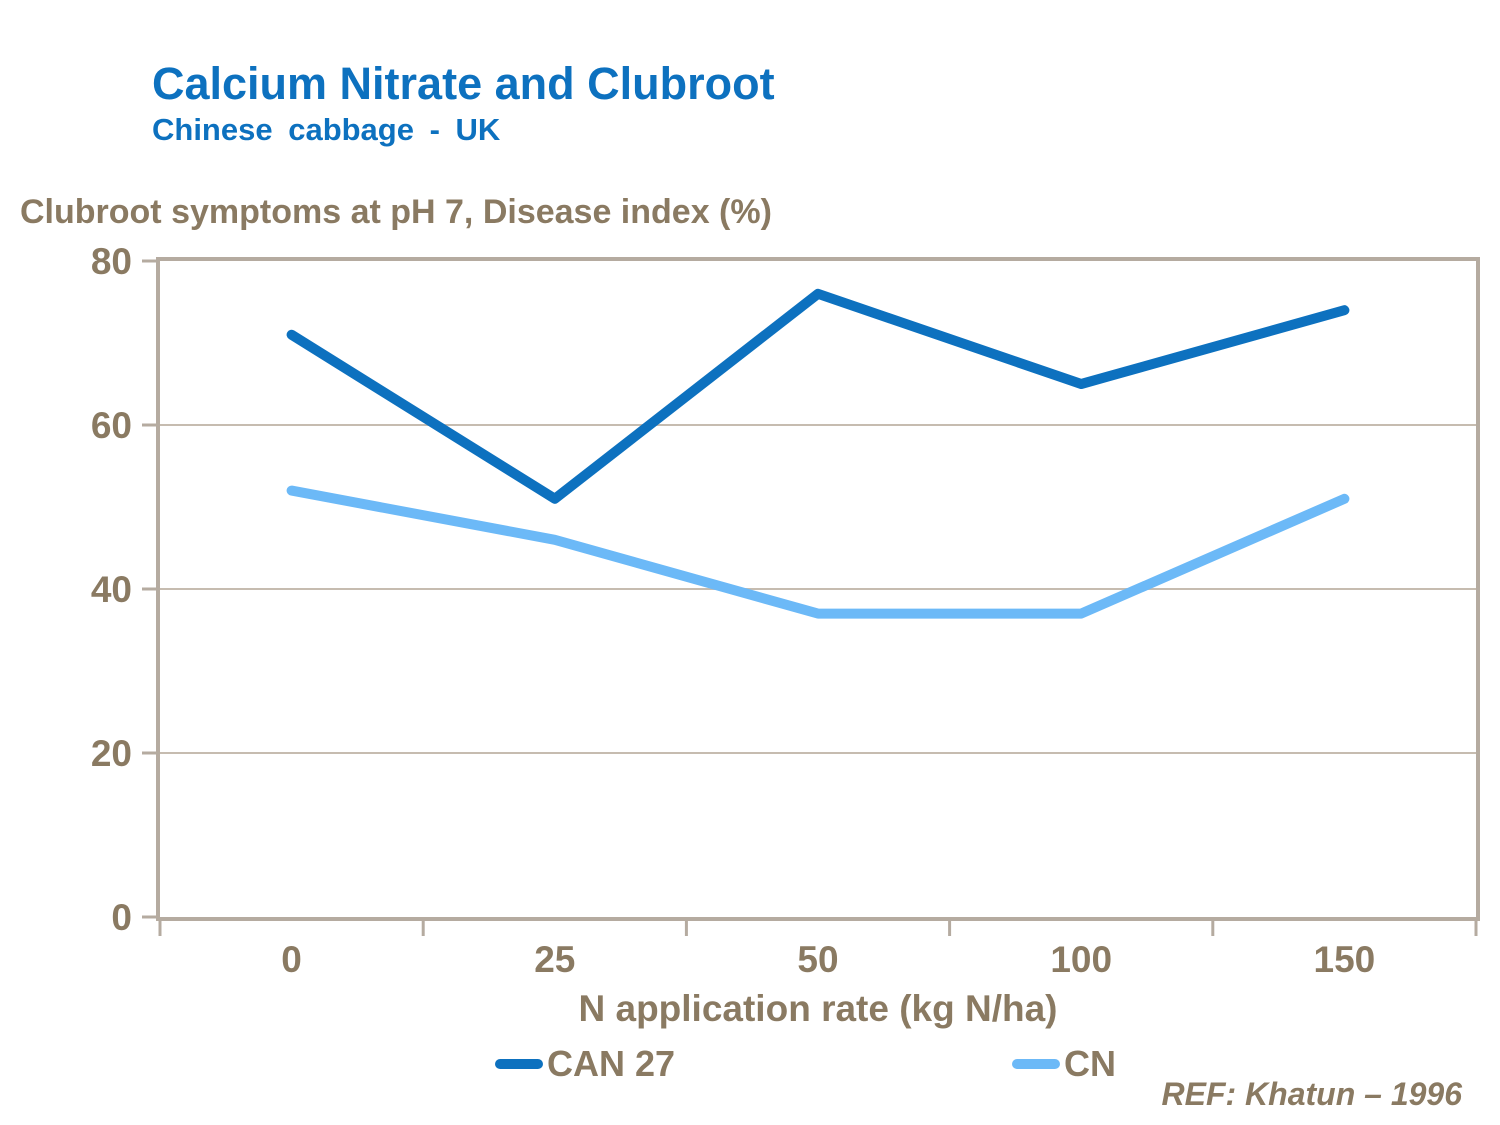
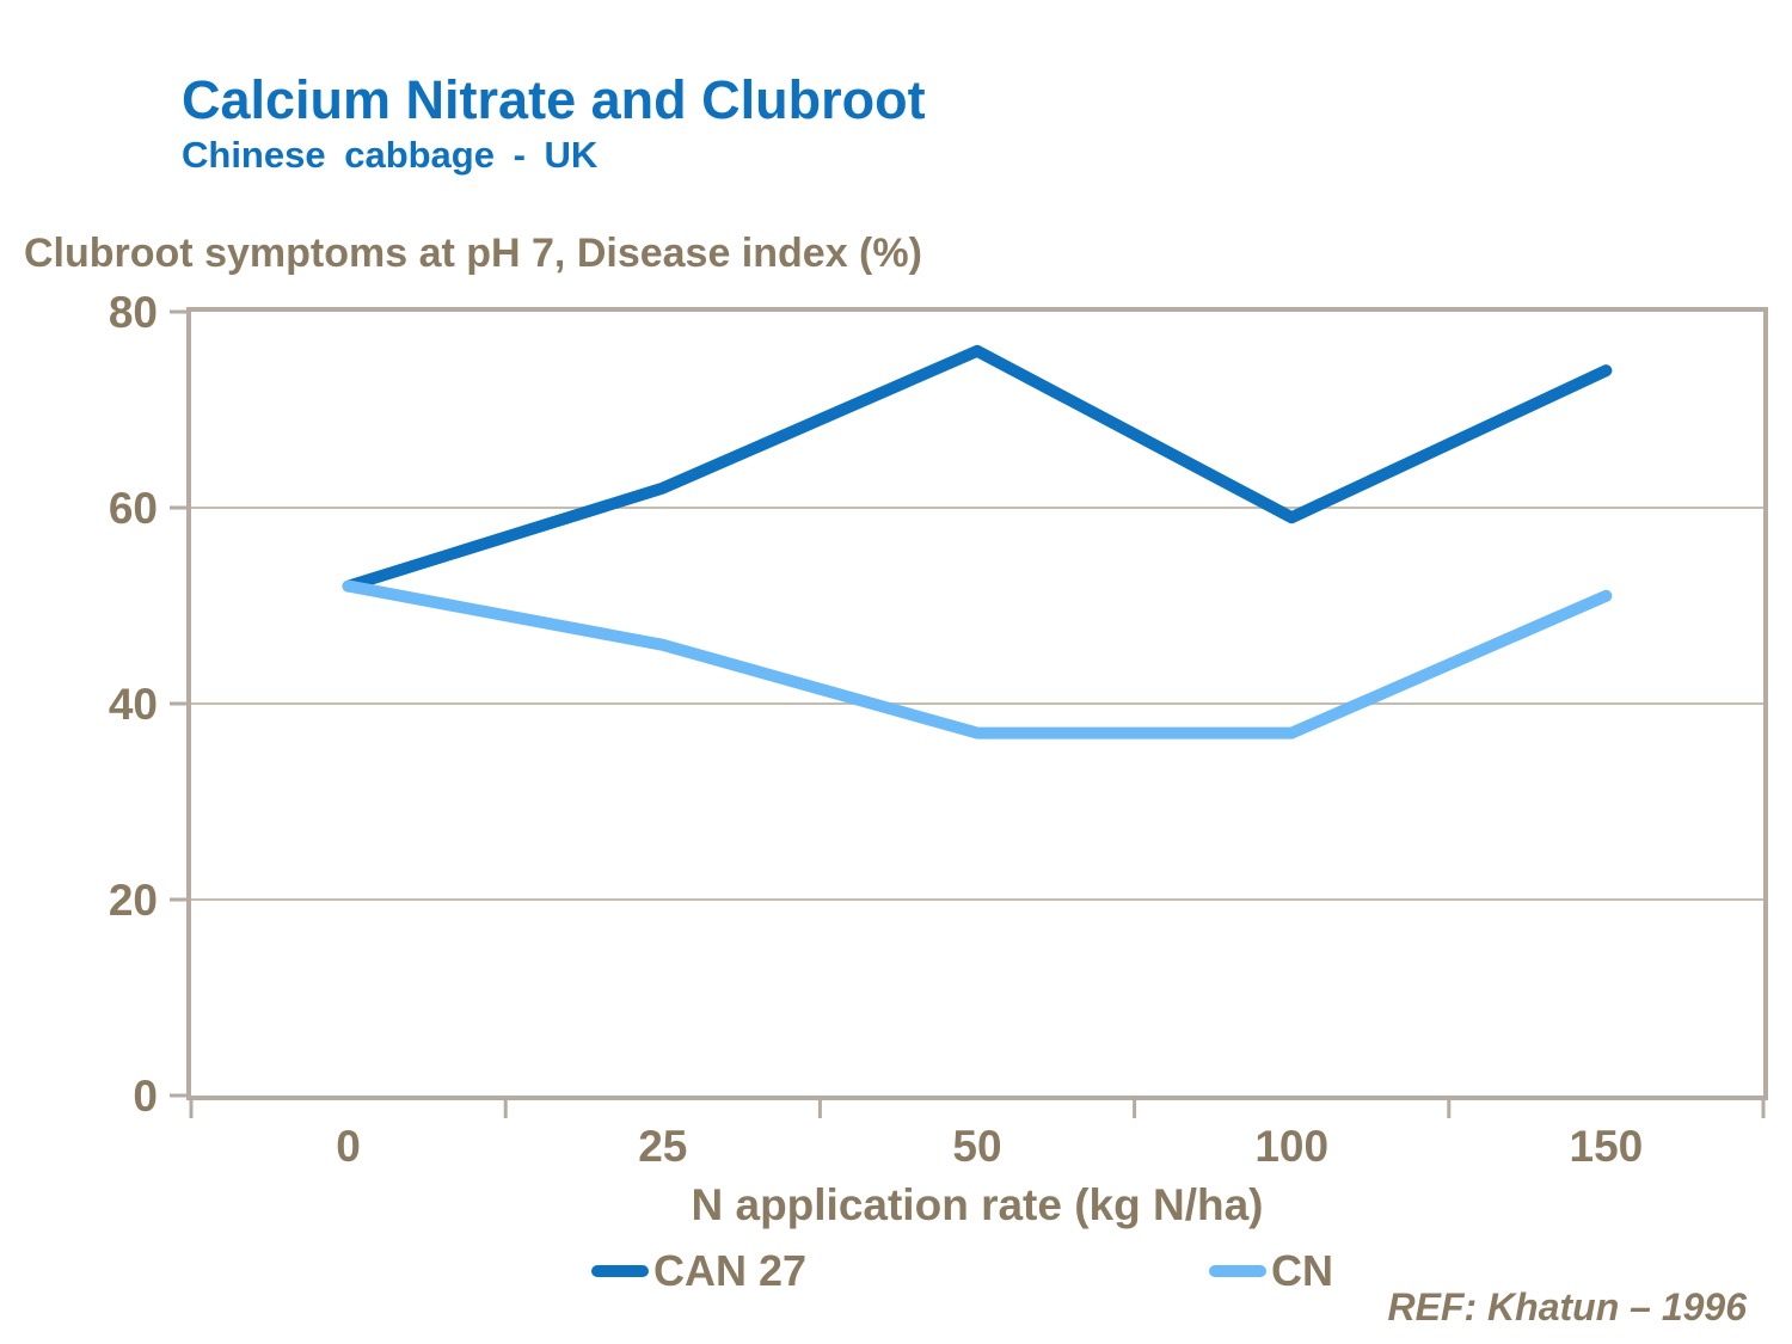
CAN 27/0: 71 -> 52
CAN 27/25: 51 -> 62
CAN 27/100: 65 -> 59
